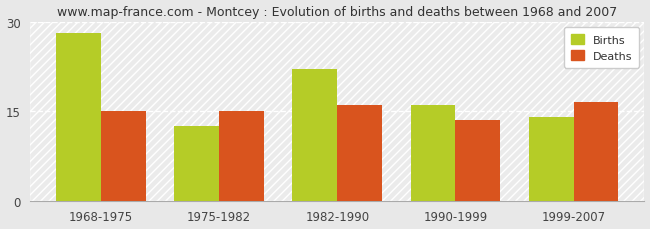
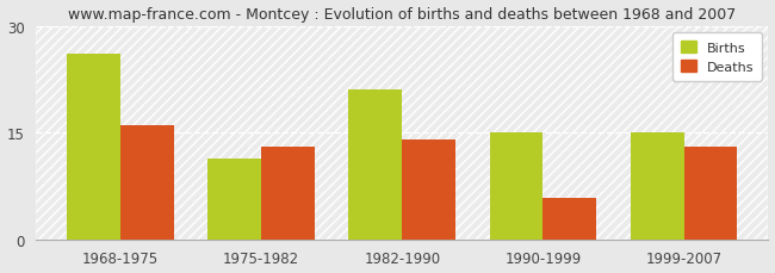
Births/1968-1975: 28.0 -> 26.0
Deaths/1968-1975: 15.0 -> 16.0
Births/1975-1982: 12.5 -> 11.4
Deaths/1975-1982: 15.0 -> 13.0
Births/1982-1990: 22.0 -> 21.0
Deaths/1982-1990: 16.0 -> 14.0
Births/1990-1999: 16.0 -> 15.0
Deaths/1990-1999: 13.5 -> 5.8
Births/1999-2007: 14.0 -> 15.0
Deaths/1999-2007: 16.5 -> 13.0
